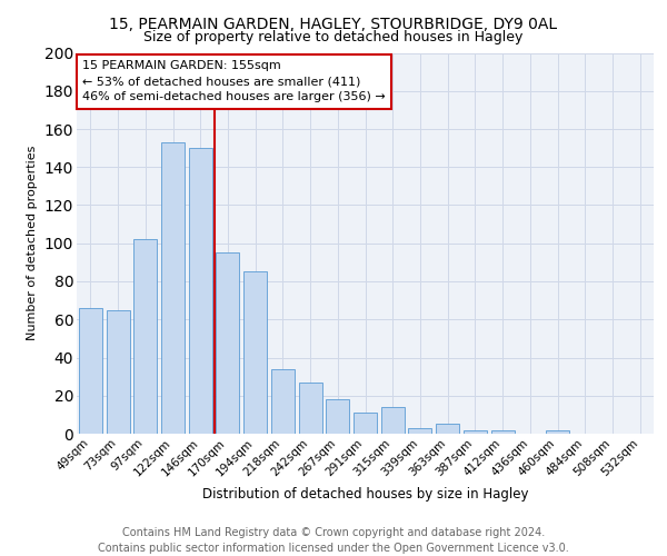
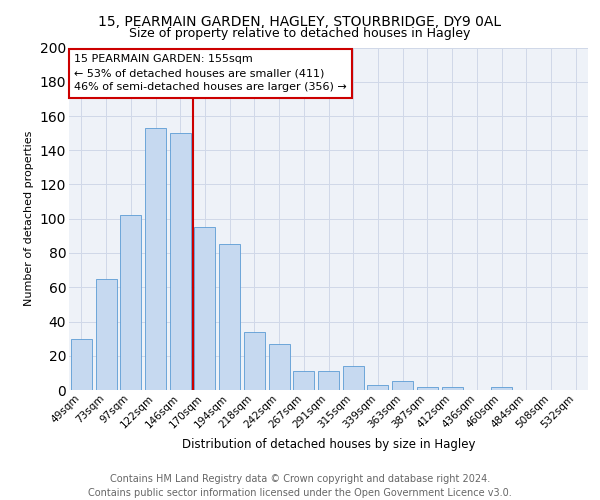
49sqm: 66 -> 30
267sqm: 18 -> 11
